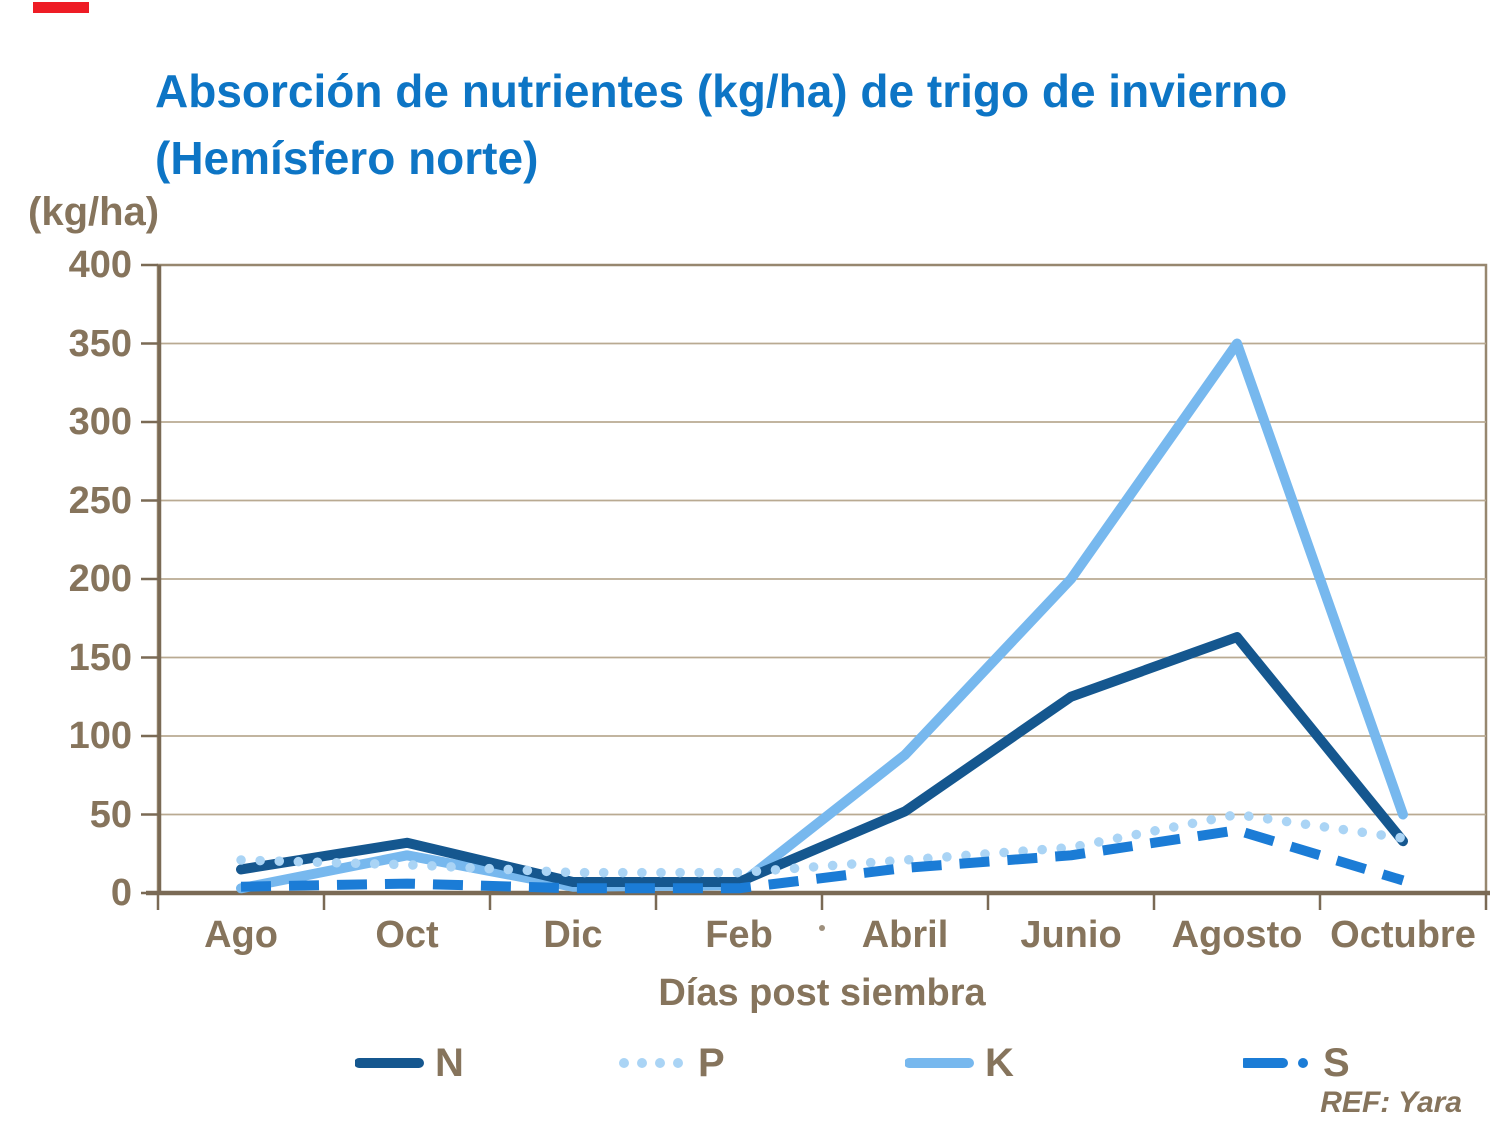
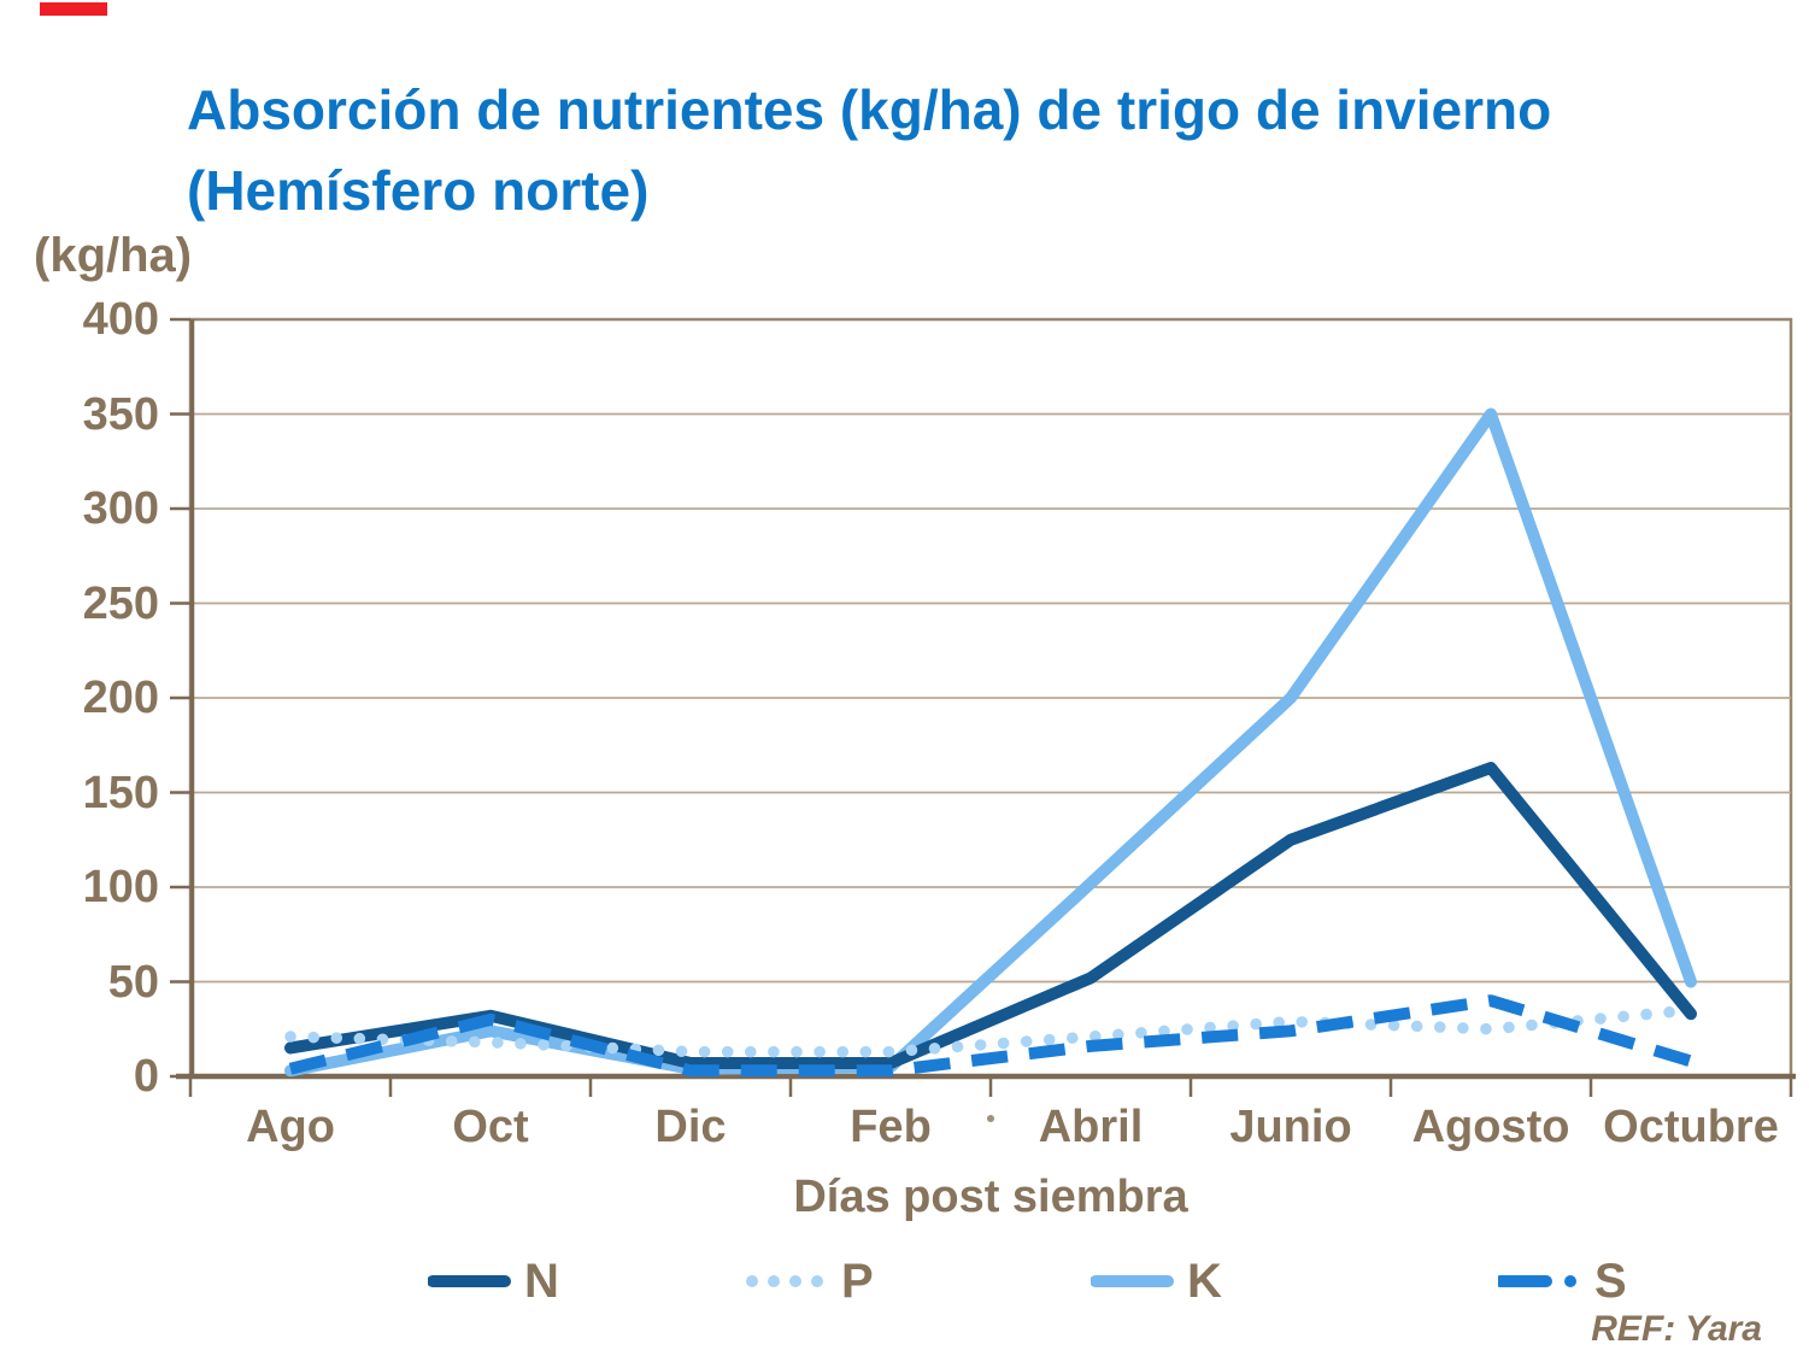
S/Oct: 6 -> 30
K/Abril: 88 -> 102
P/Agosto: 50 -> 25
